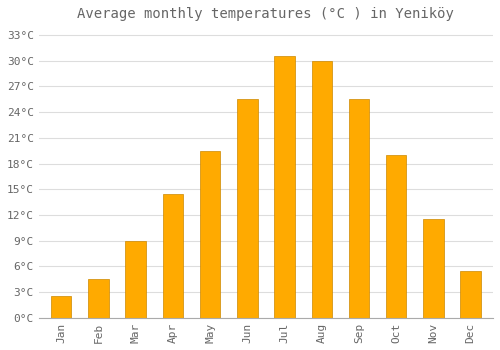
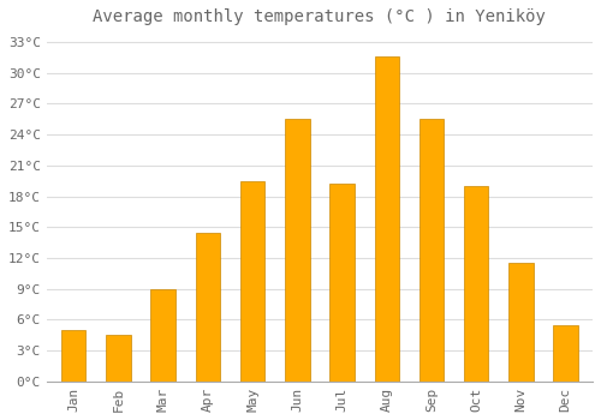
Jan: 2.5°C -> 5.0°C
Jul: 30.5°C -> 19.2°C
Aug: 30.0°C -> 31.6°C
